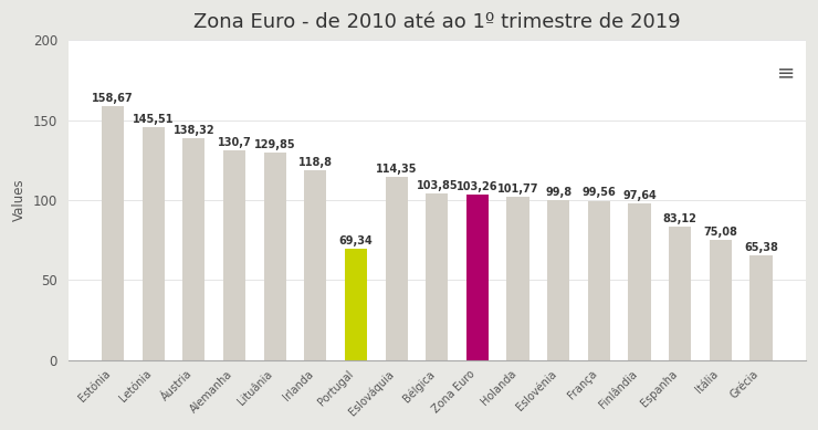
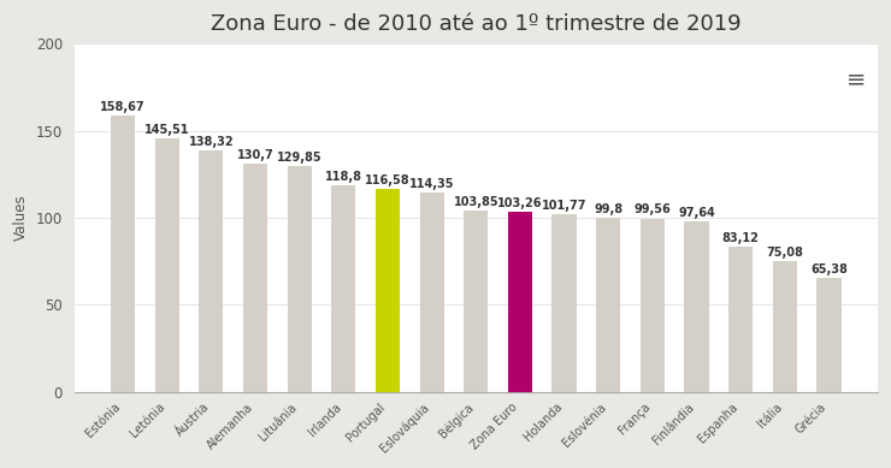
Portugal: 69,34 -> 116,58
